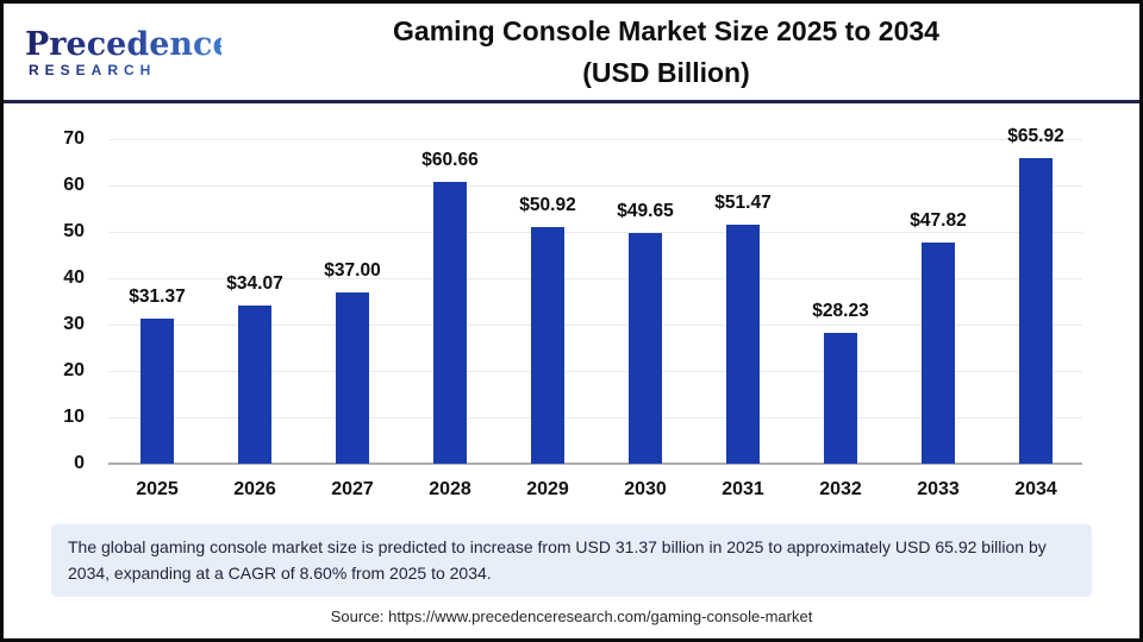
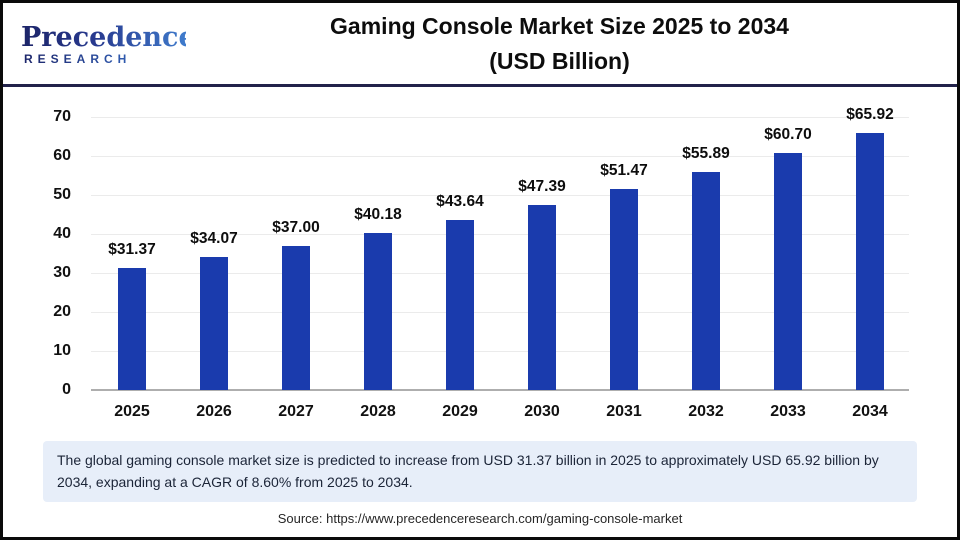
2028: $60.66 -> $40.18
2029: $50.92 -> $43.64
2030: $49.65 -> $47.39
2032: $28.23 -> $55.89
2033: $47.82 -> $60.70
